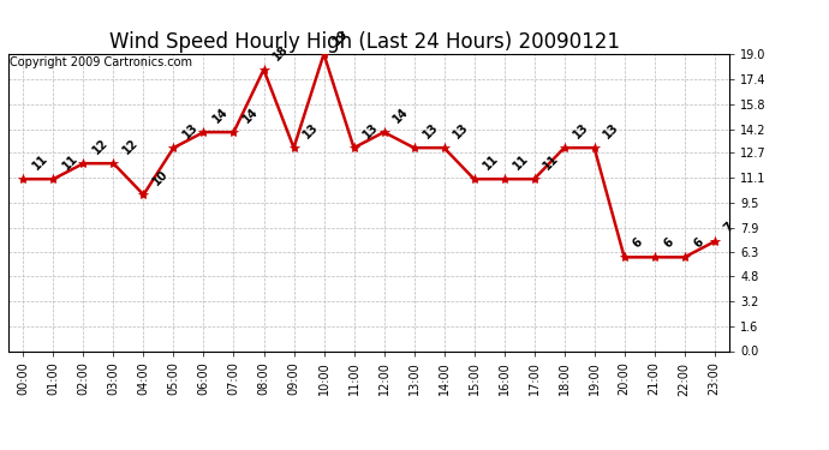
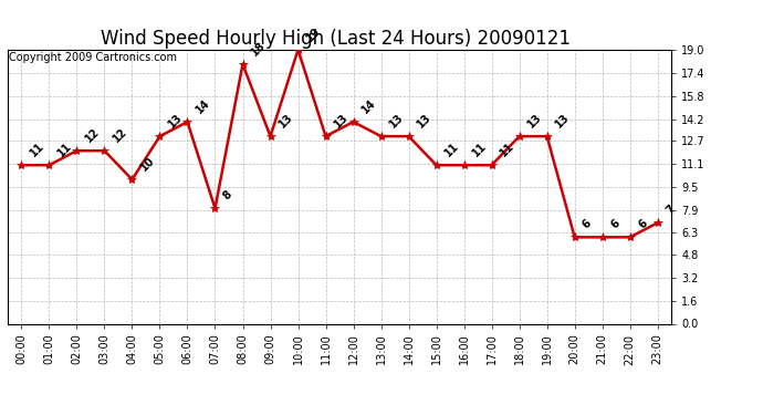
07:00: 14 -> 8
